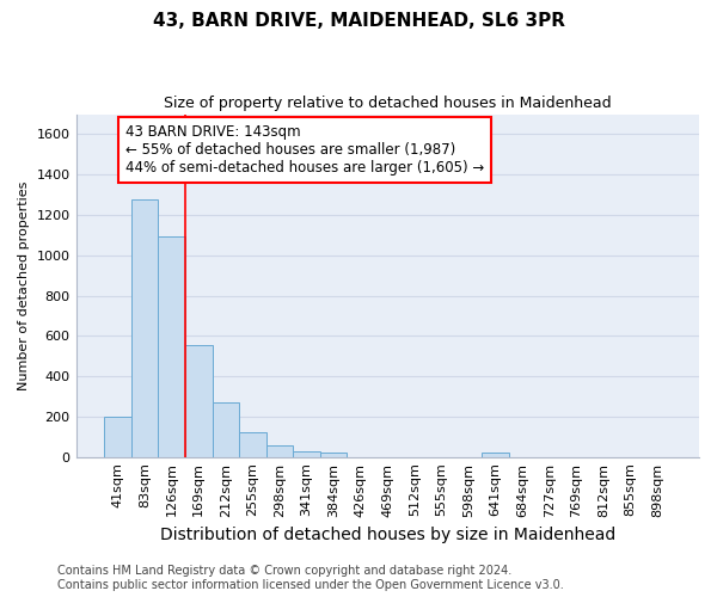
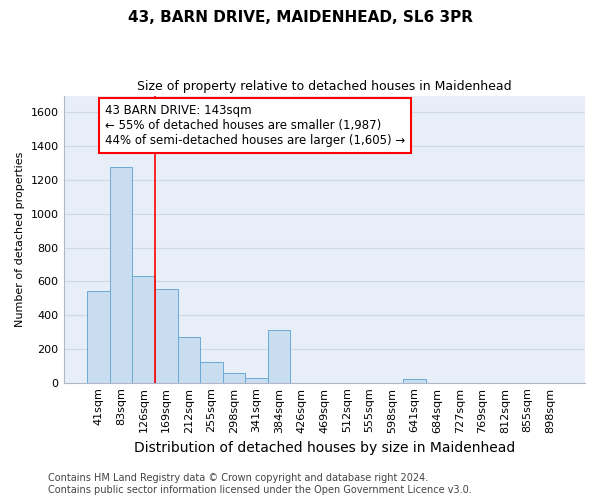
41sqm: 200 -> 540
126sqm: 1100 -> 630
384sqm: 20 -> 310
